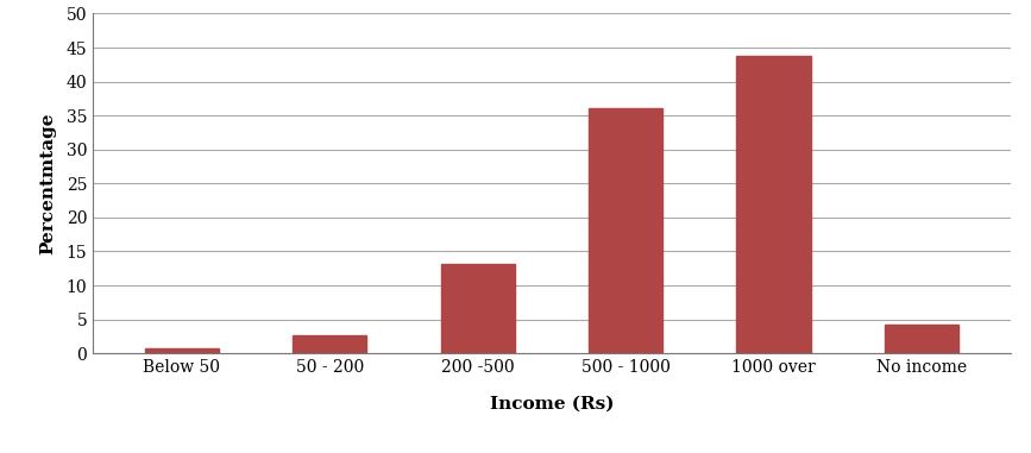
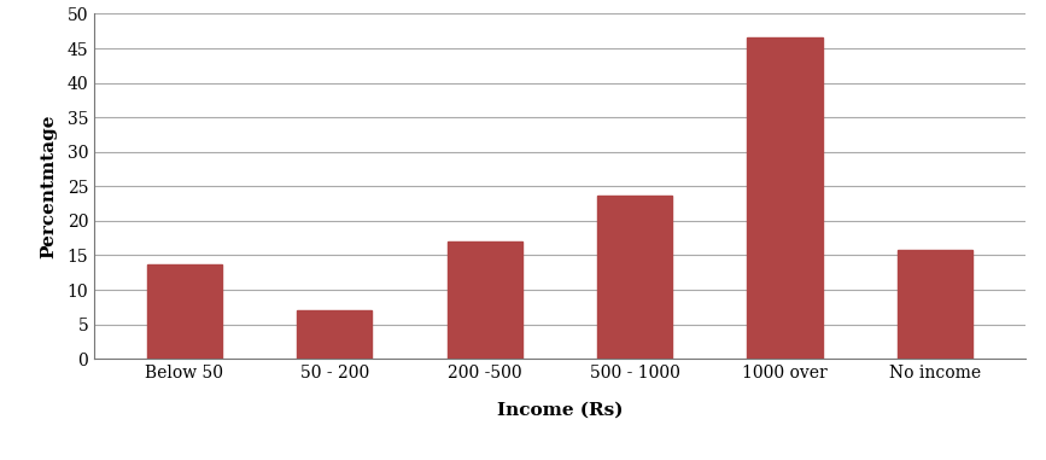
Below 50: 0.7 -> 13.6
50 - 200: 2.7 -> 7.0
200 -500: 13.1 -> 17.0
500 - 1000: 36.1 -> 23.6
1000 over: 43.8 -> 46.6
No income: 4.3 -> 15.8
